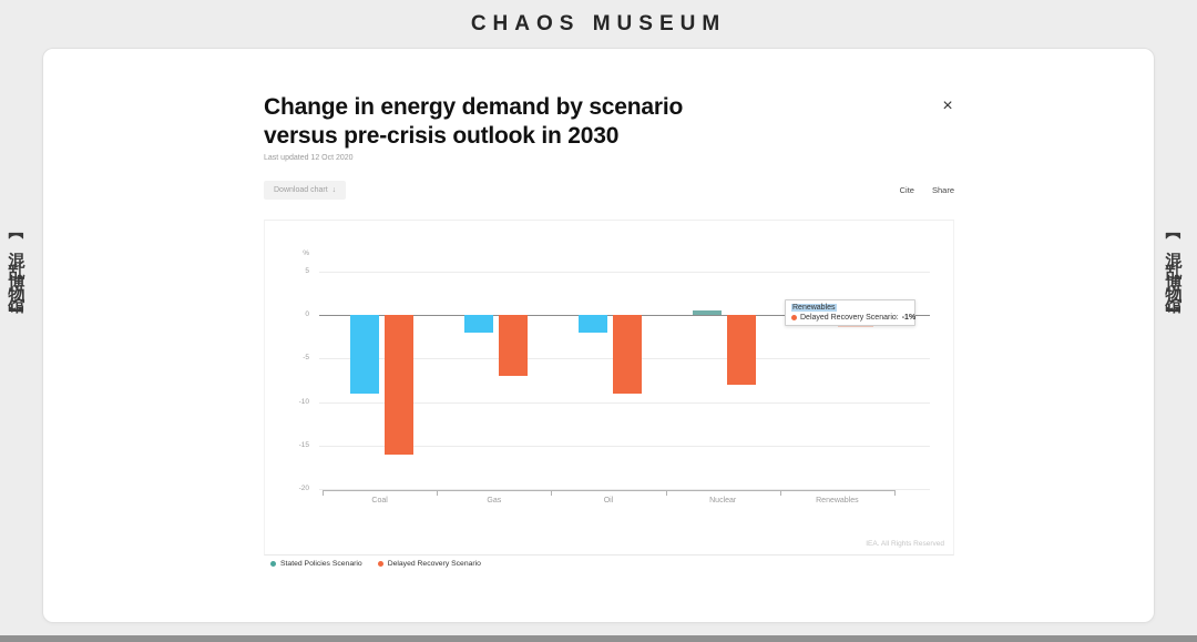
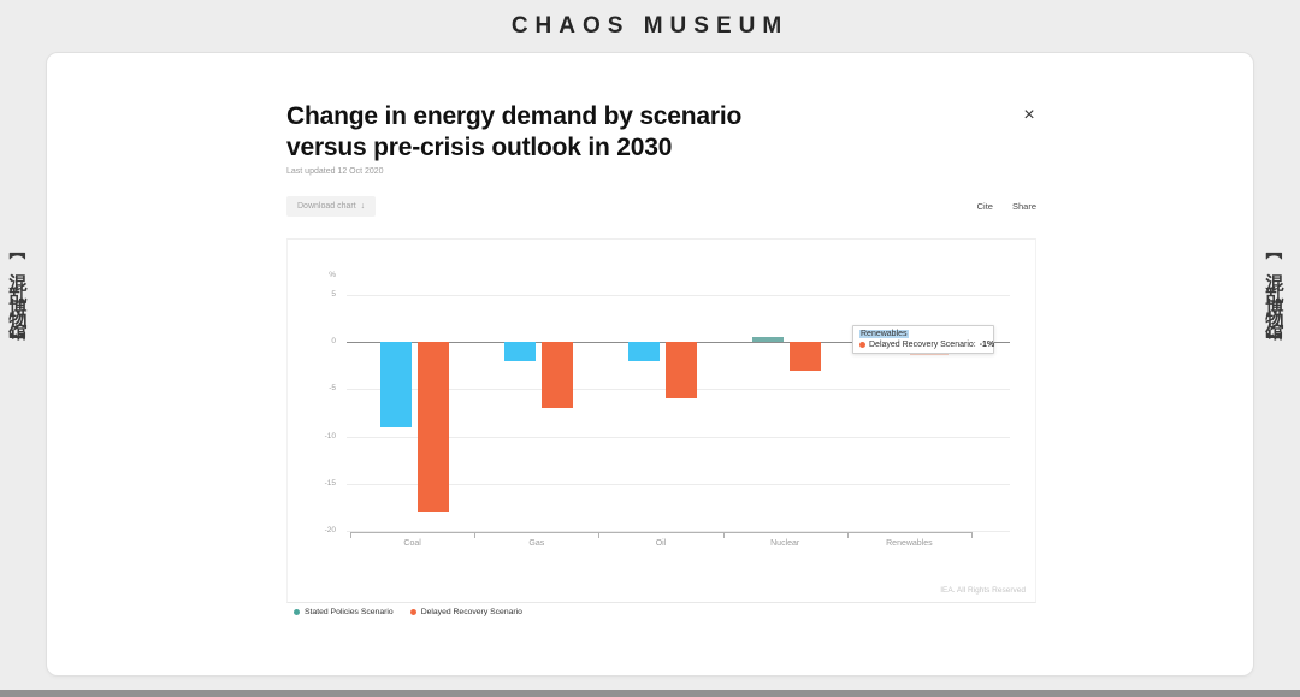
Delayed Recovery Scenario/Coal: -16 -> -18
Delayed Recovery Scenario/Oil: -9 -> -6
Delayed Recovery Scenario/Nuclear: -8 -> -3
